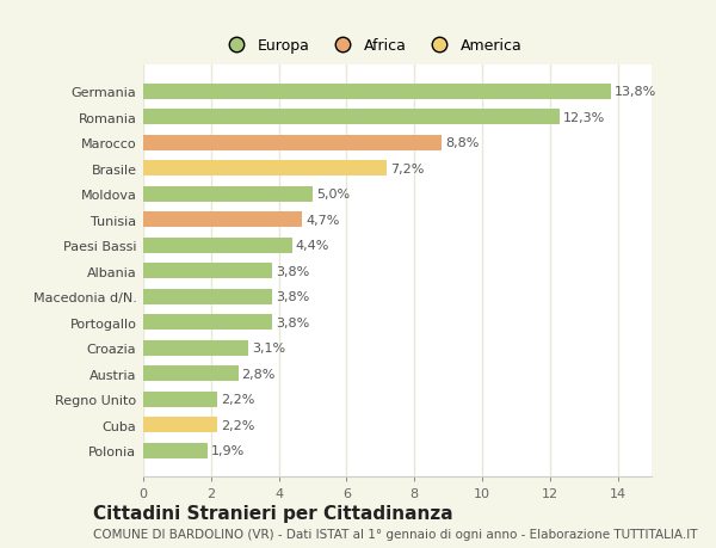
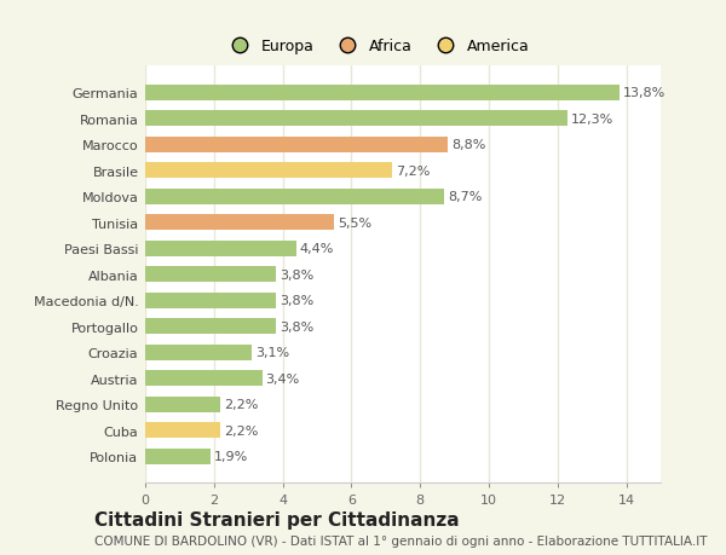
Moldova: 5,0% -> 8,7%
Tunisia: 4,7% -> 5,5%
Austria: 2,8% -> 3,4%
